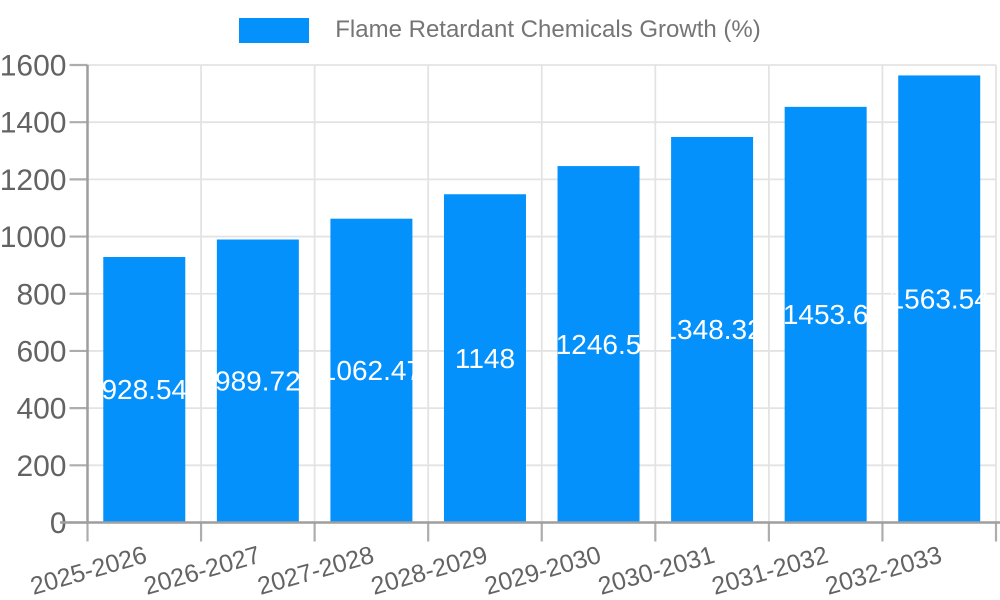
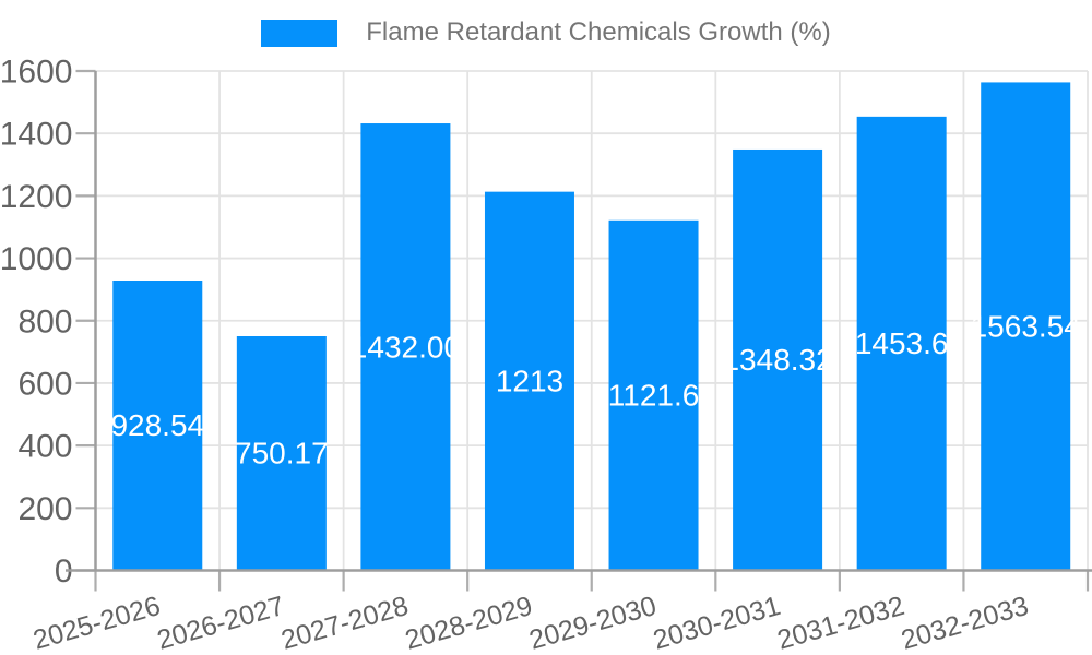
2026-2027: 989.72 -> 750.17
2027-2028: 1062.47 -> 1432.00
2028-2029: 1148 -> 1213
2029-2030: 1246.5 -> 1121.6
